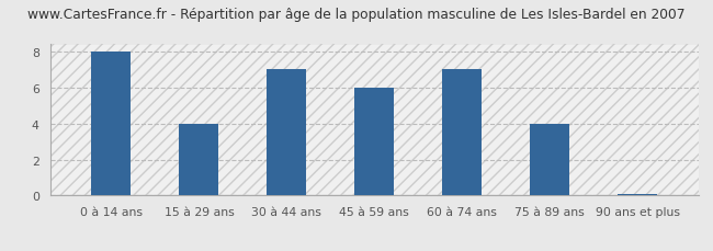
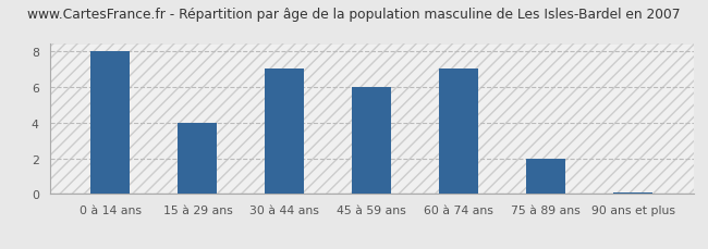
75 à 89 ans: 4.0 -> 2.0
